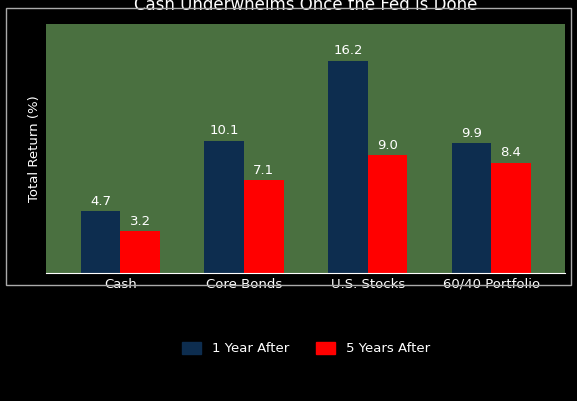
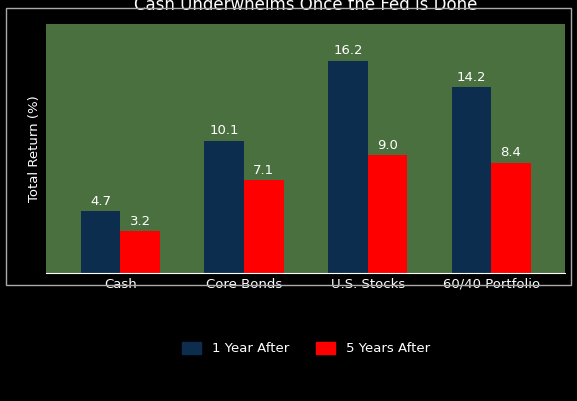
1 Year After/60/40 Portfolio: 9.9 -> 14.2
